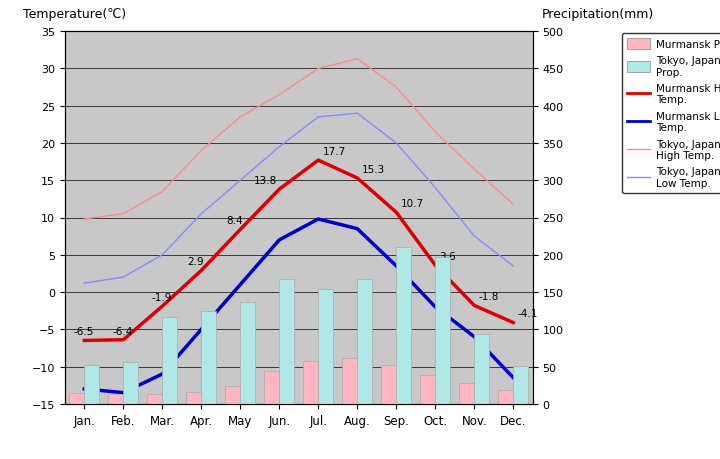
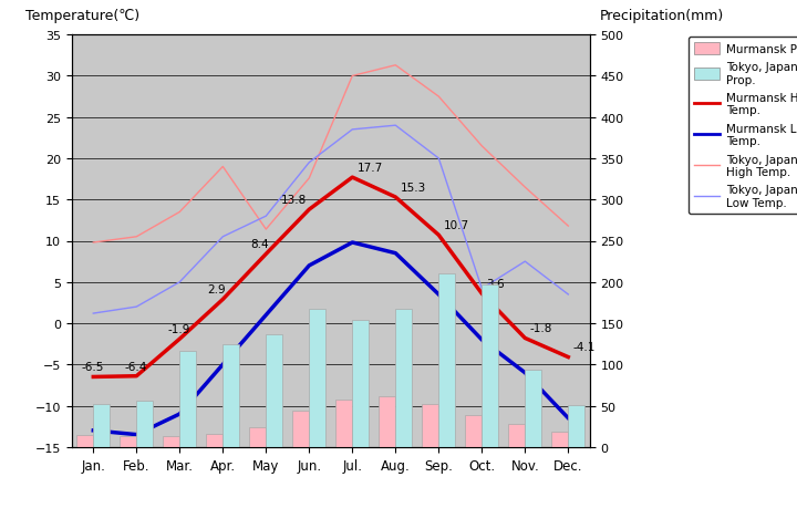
Tokyo, Japan High Temp./May: 23.5 -> 11.4
Tokyo, Japan Low Temp./May: 15.0 -> 13.0
Tokyo, Japan High Temp./Jun.: 26.5 -> 17.6
Tokyo, Japan Low Temp./Oct.: 14.0 -> 4.2
